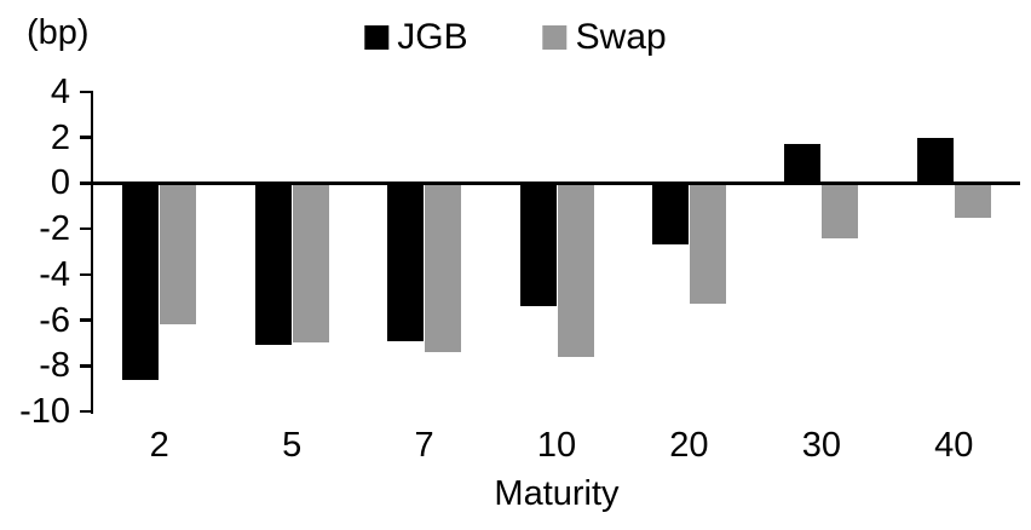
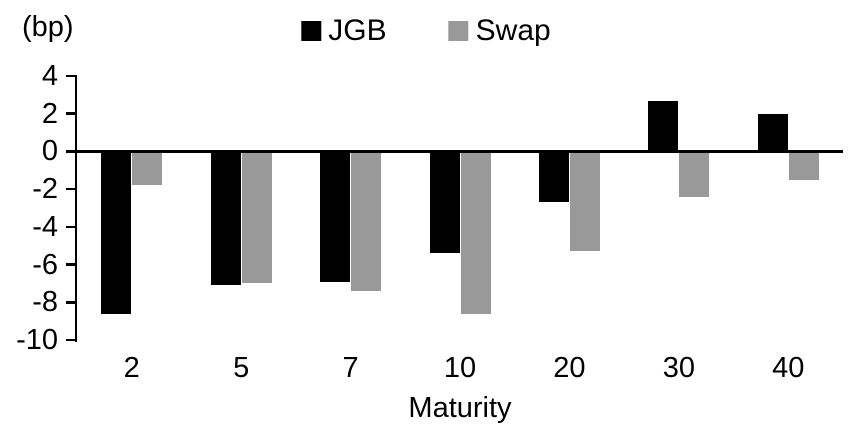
Swap/2: -6.2 -> -1.8
Swap/10: -7.6 -> -8.6
JGB/30: 1.7 -> 2.7
